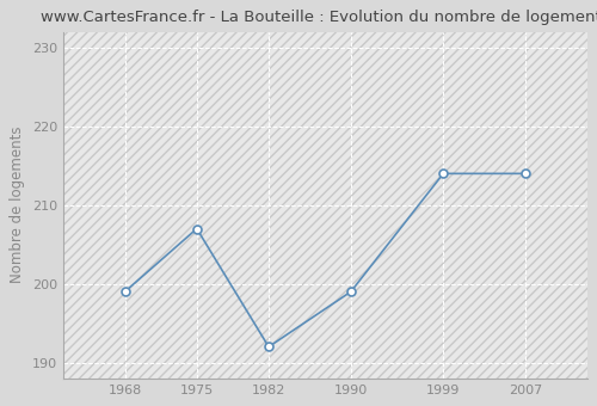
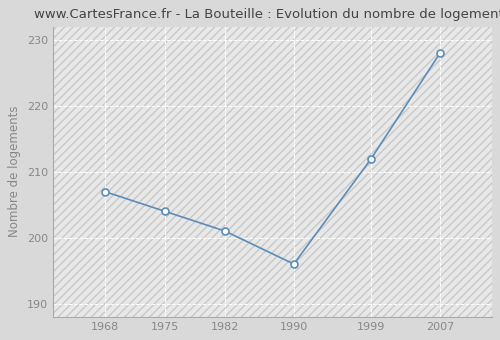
1968: 199 -> 207
1975: 207 -> 204
1982: 192 -> 201
1990: 199 -> 196
1999: 214 -> 212
2007: 214 -> 228
